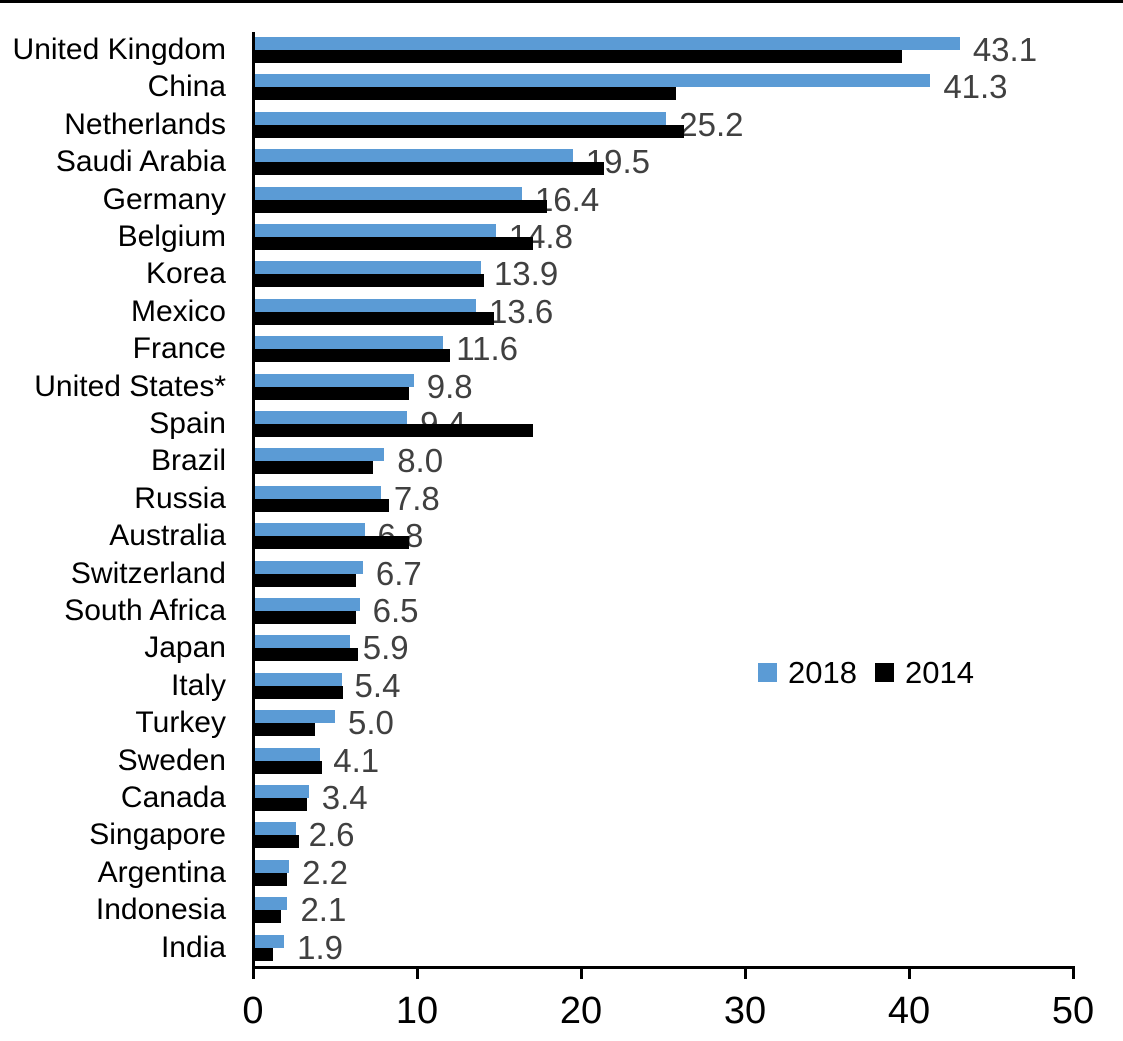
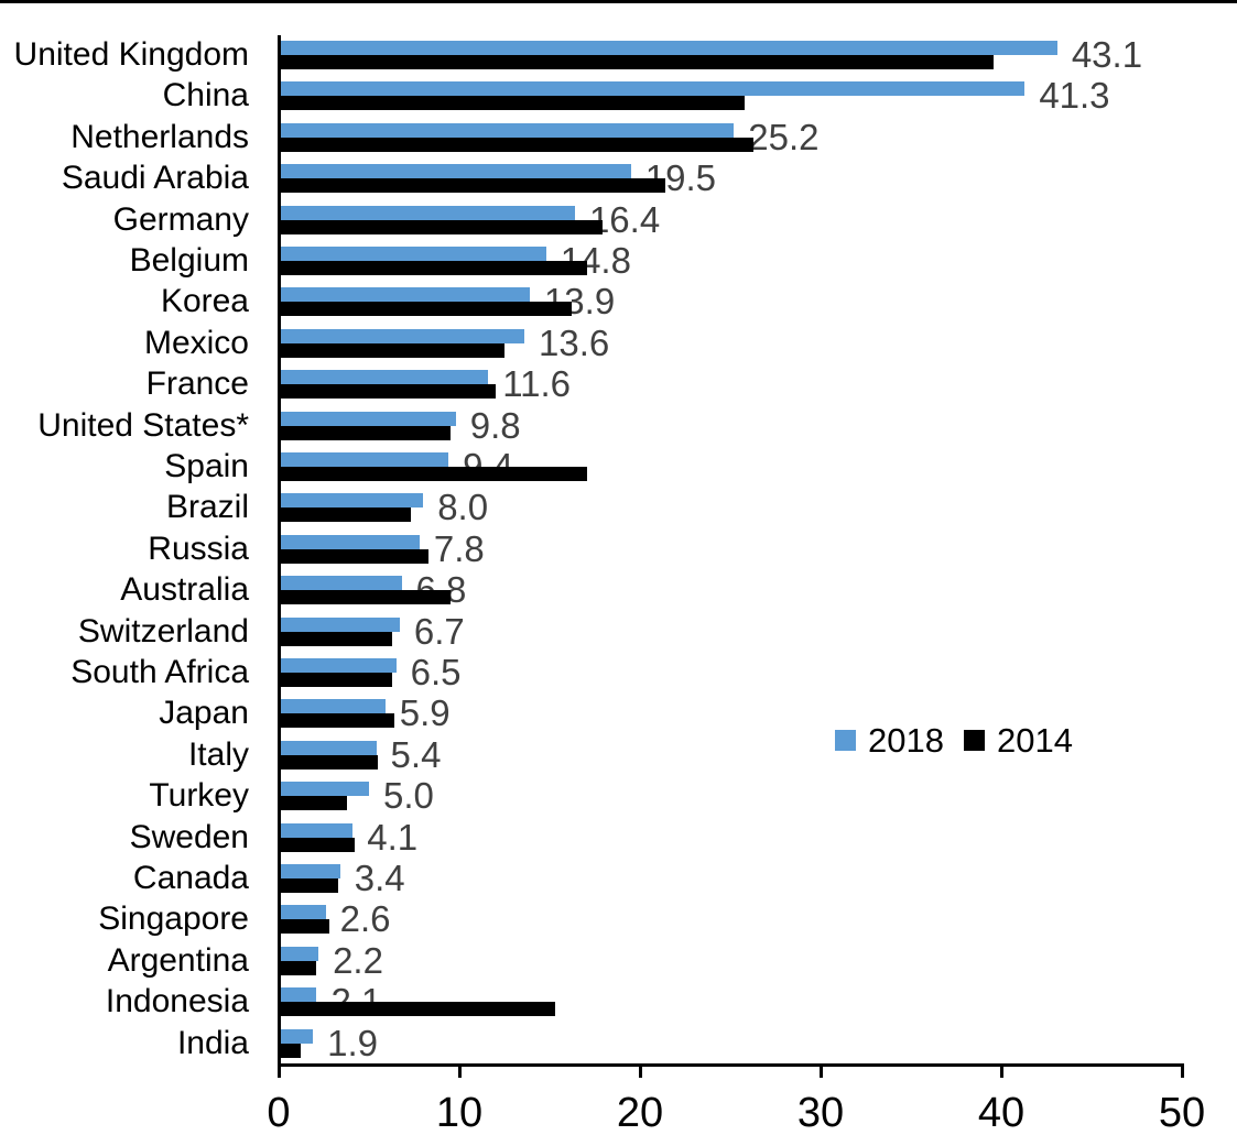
2014/Korea: 14.1 -> 16.2
2014/Mexico: 14.7 -> 12.5
2014/Indonesia: 1.7 -> 15.3
